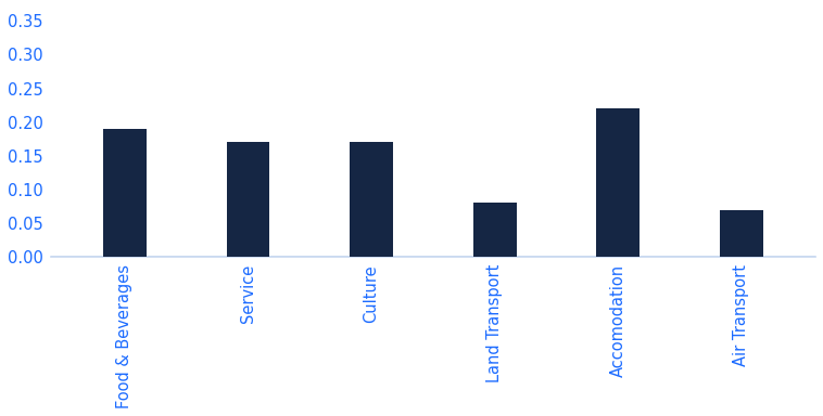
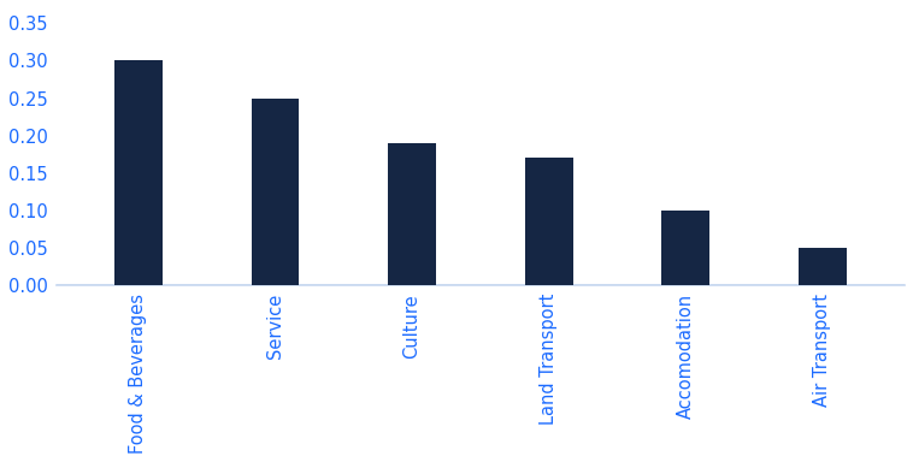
Food & Beverages: 0.19 -> 0.30
Service: 0.17 -> 0.25
Culture: 0.17 -> 0.19
Land Transport: 0.08 -> 0.17
Accomodation: 0.22 -> 0.10
Air Transport: 0.07 -> 0.05
